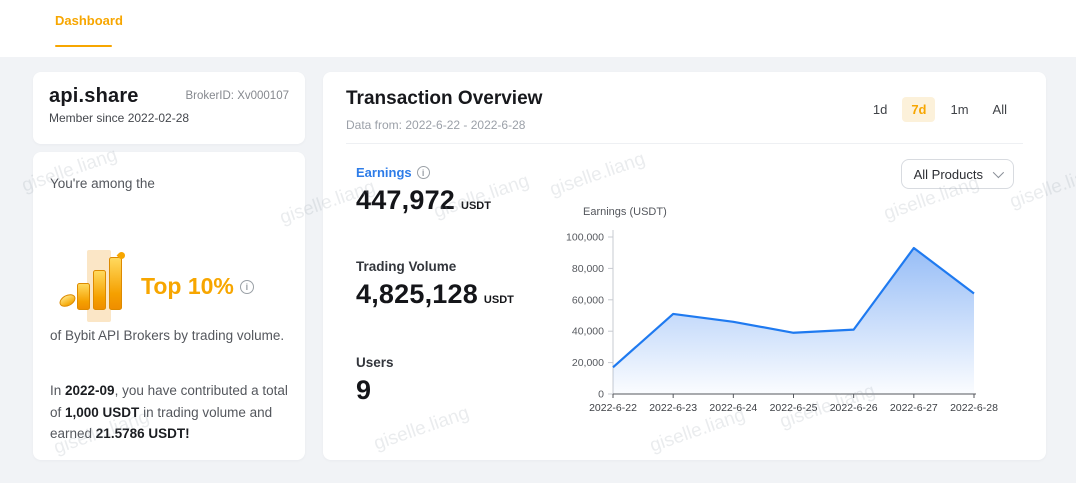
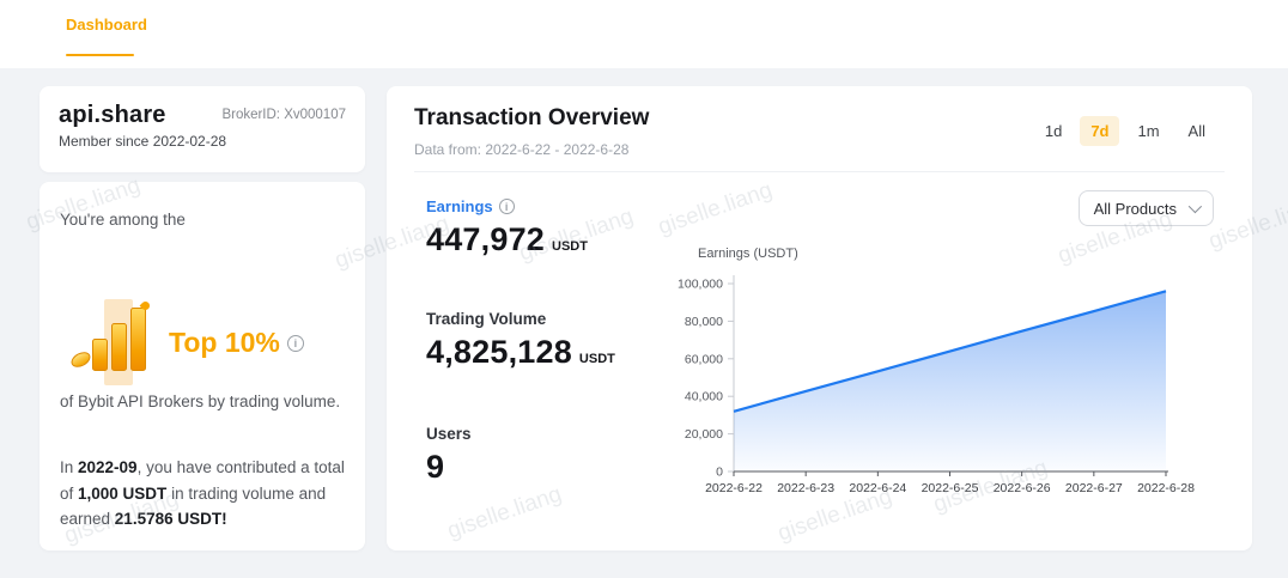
2022-6-22: 17000 -> 32000
2022-6-23: 51000 -> 43000
2022-6-24: 46000 -> 53000
2022-6-25: 39000 -> 64000
2022-6-26: 41000 -> 75000
2022-6-27: 93000 -> 85000
2022-6-28: 64000 -> 96000
